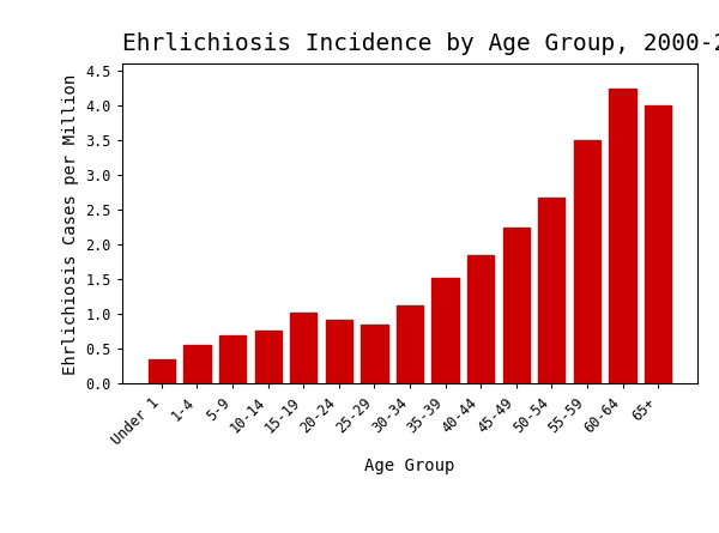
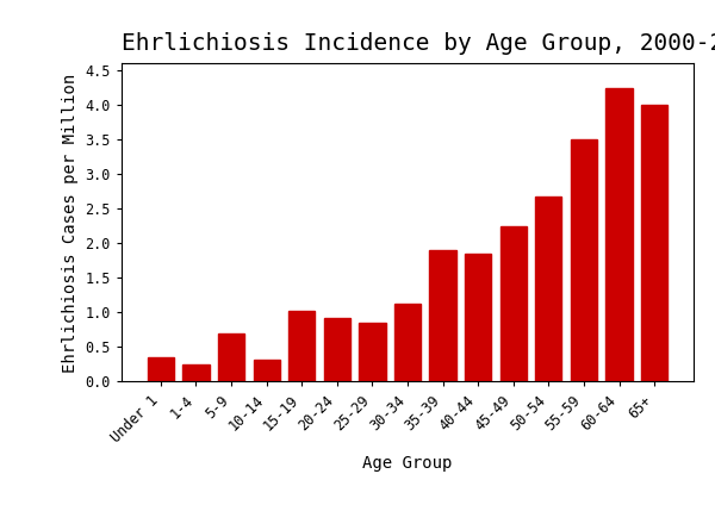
1-4: 0.55 -> 0.24
10-14: 0.77 -> 0.32
35-39: 1.53 -> 1.90
